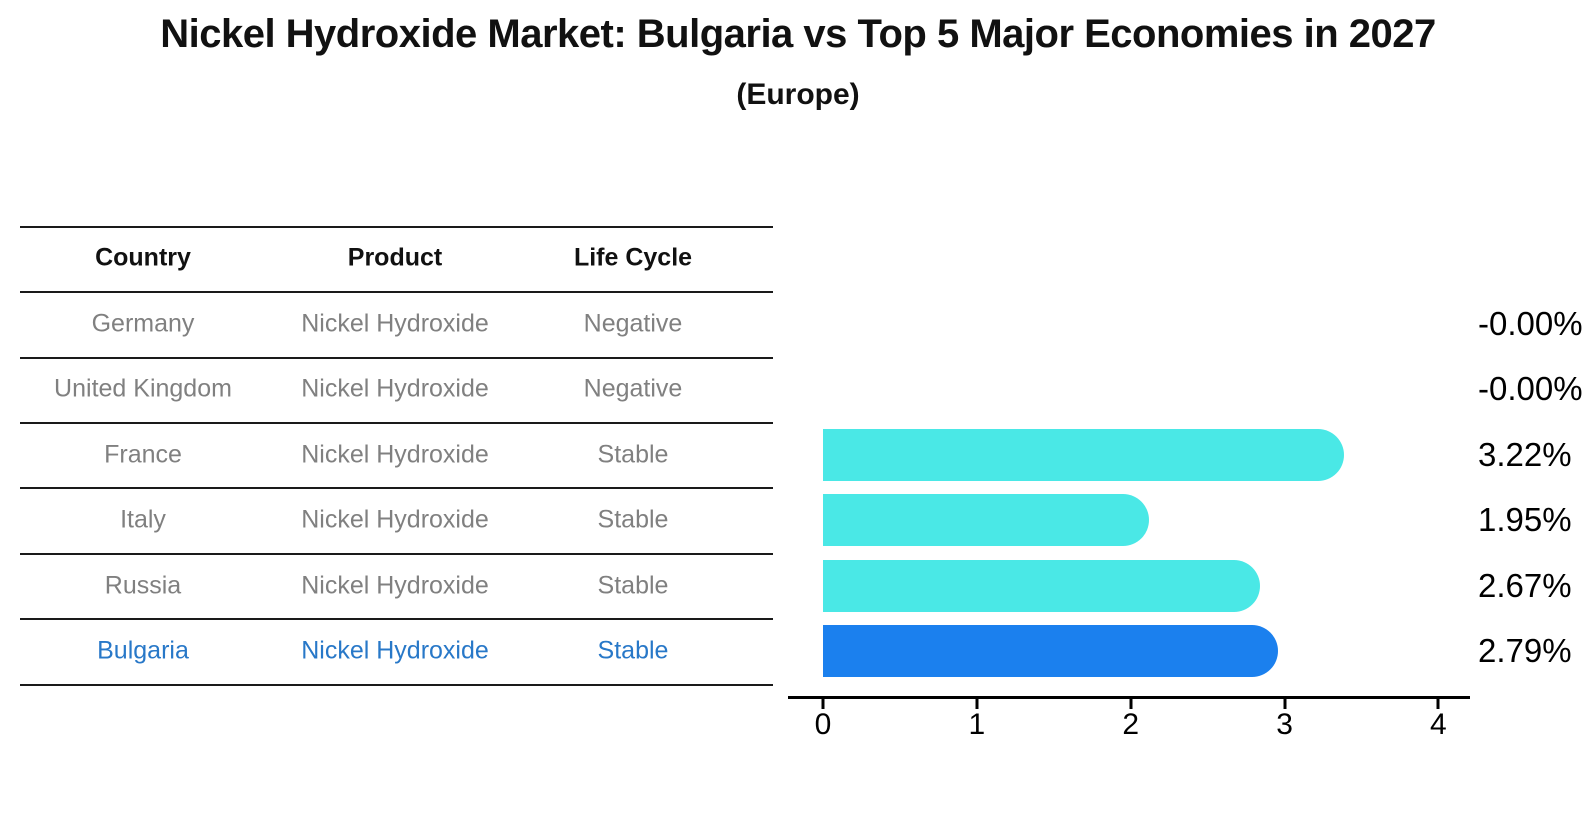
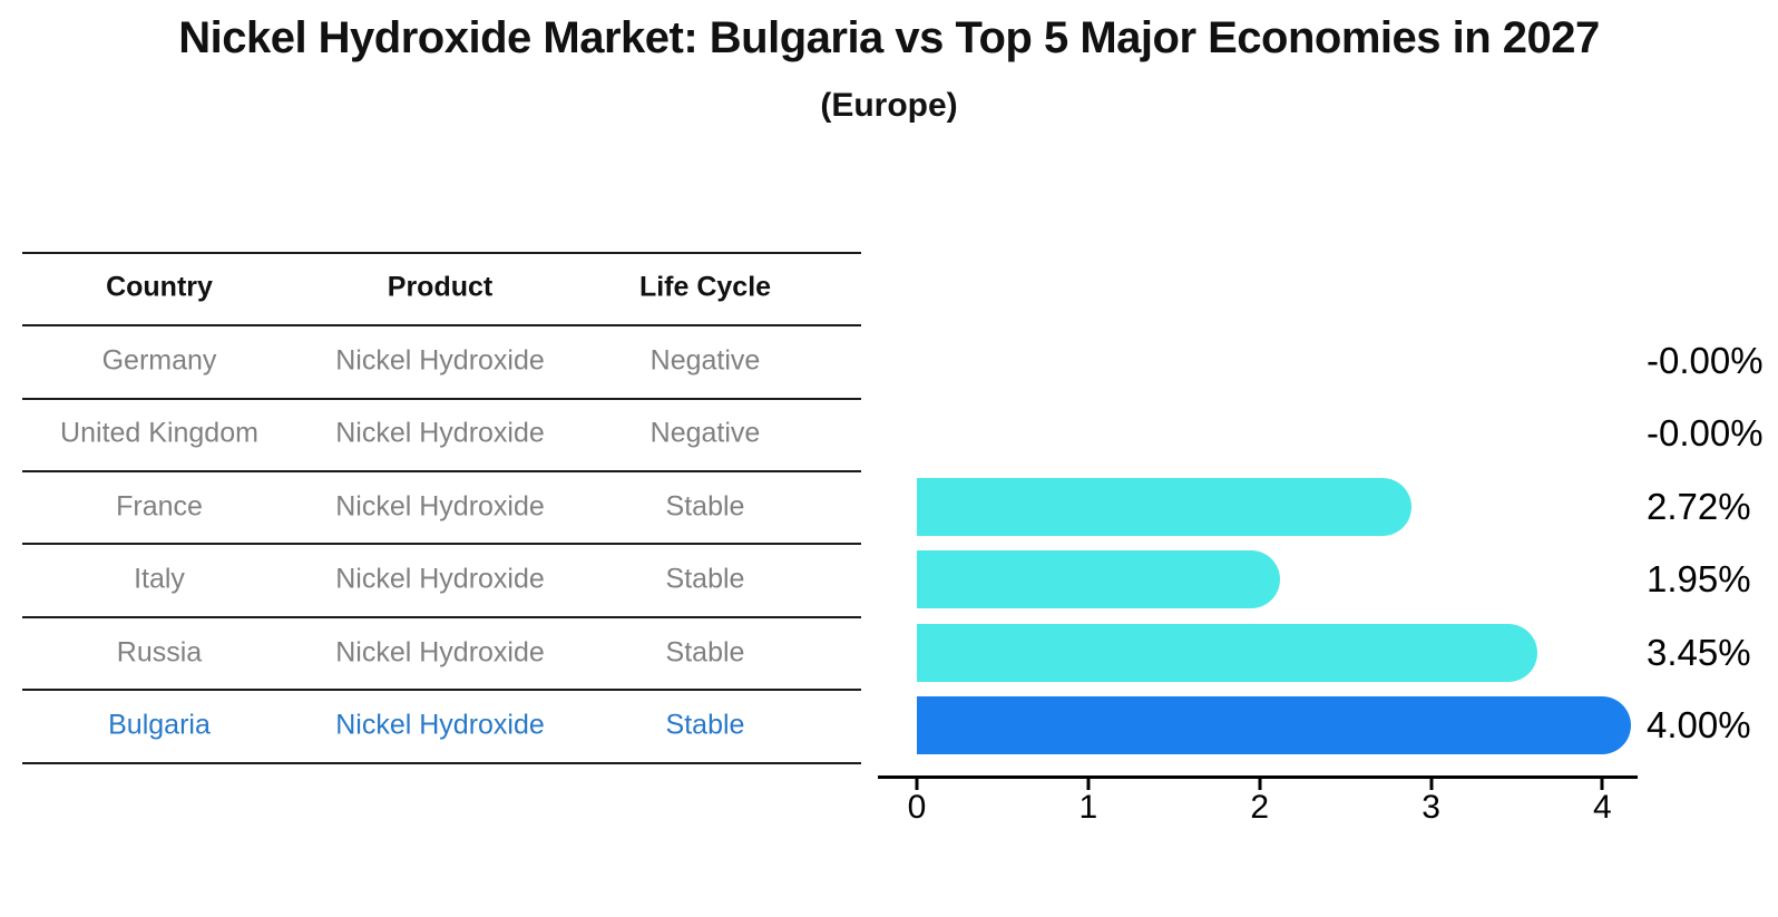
France: 3.22% -> 2.72%
Russia: 2.67% -> 3.45%
Bulgaria: 2.79% -> 4.00%
